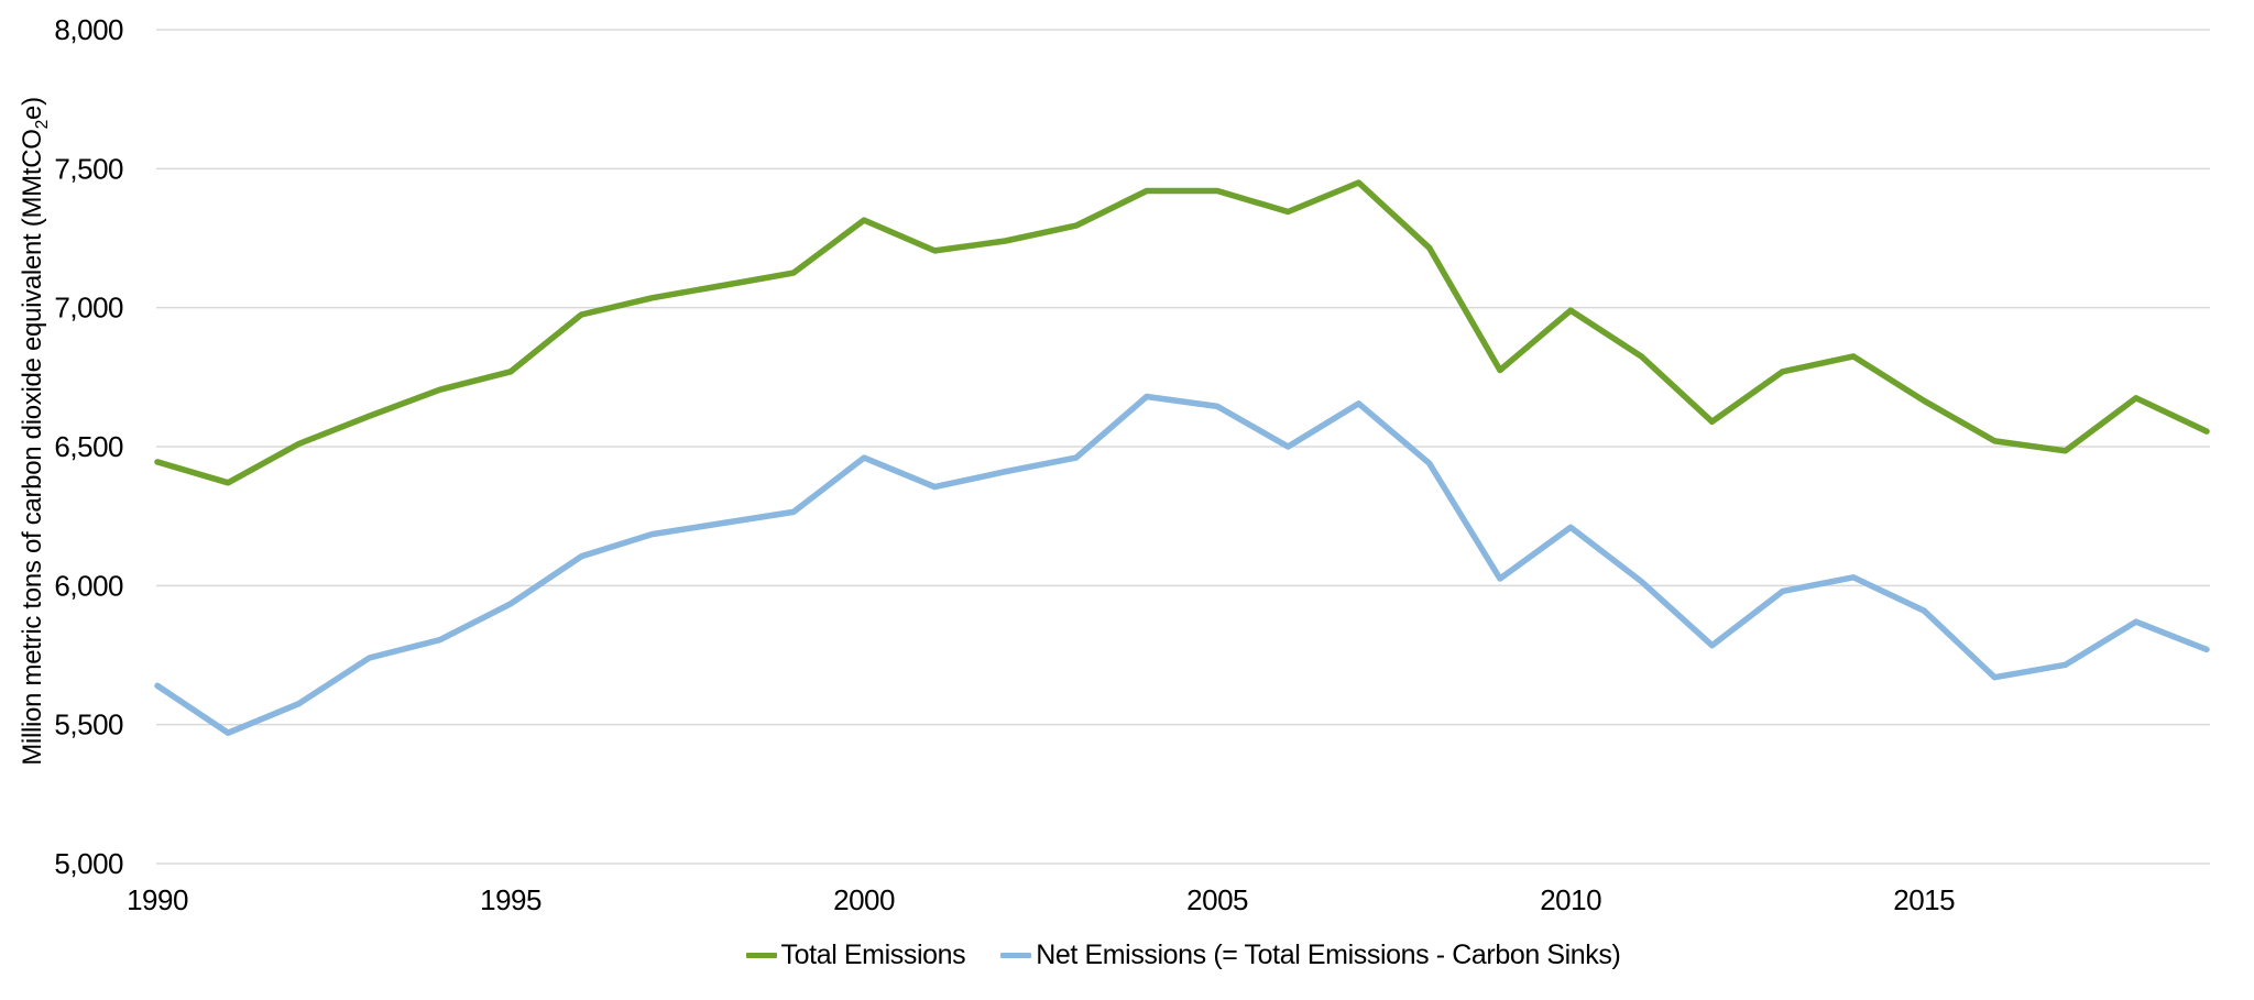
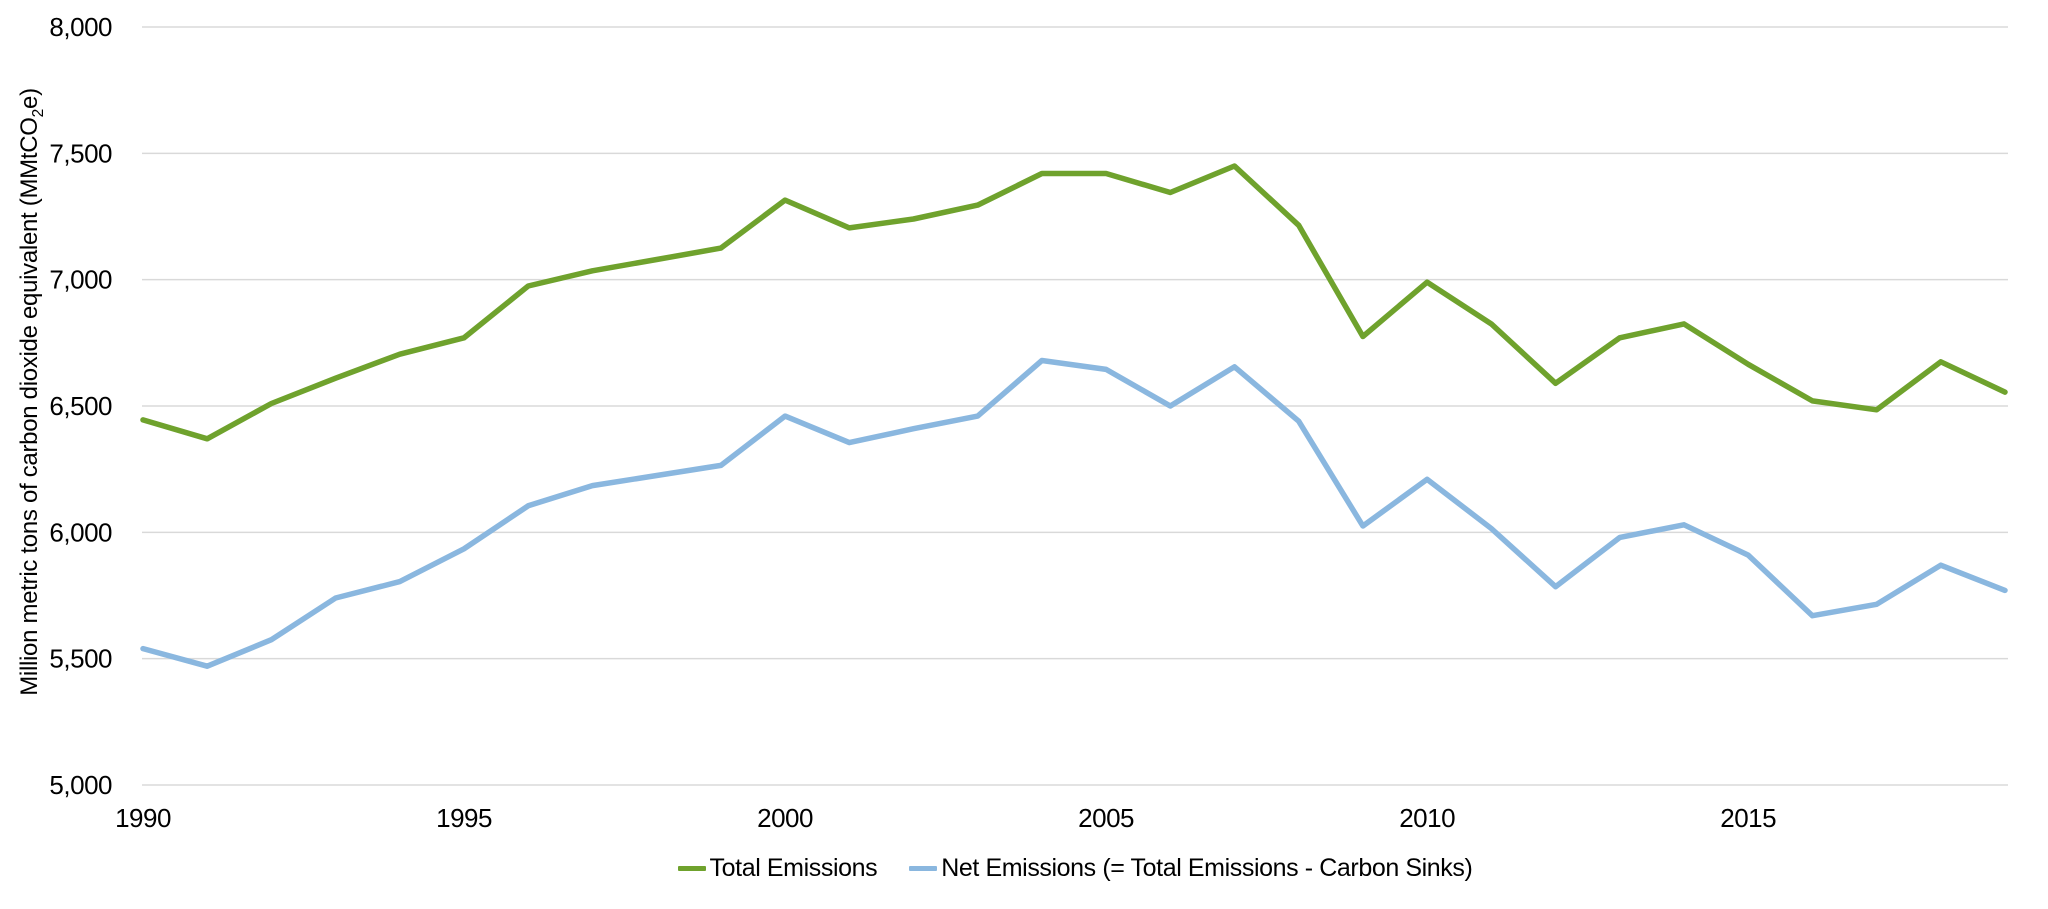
Net Emissions (= Total Emissions - Carbon Sinks)/1990: 5640 -> 5540
